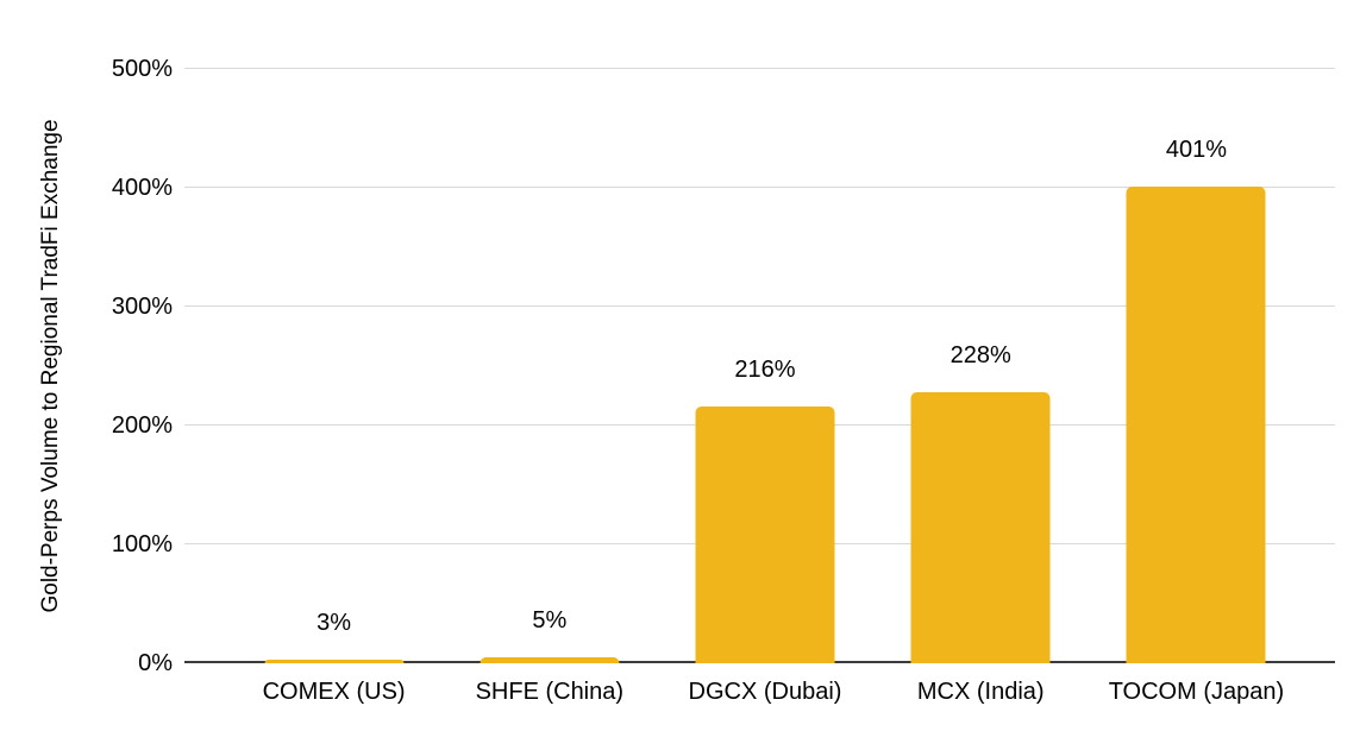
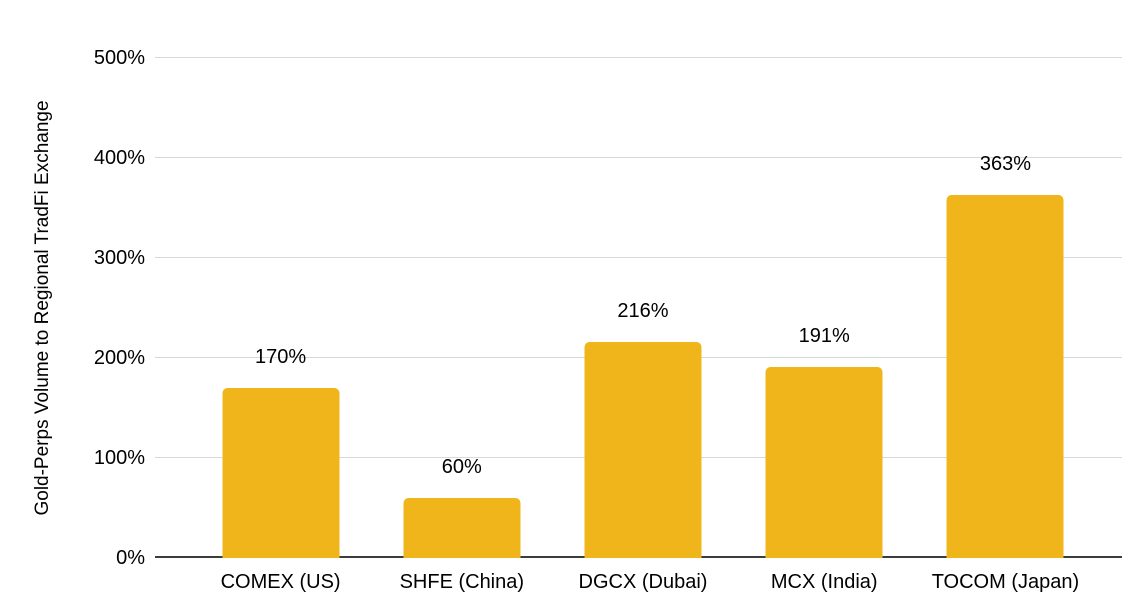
COMEX (US): 3% -> 170%
SHFE (China): 5% -> 60%
MCX (India): 228% -> 191%
TOCOM (Japan): 401% -> 363%
